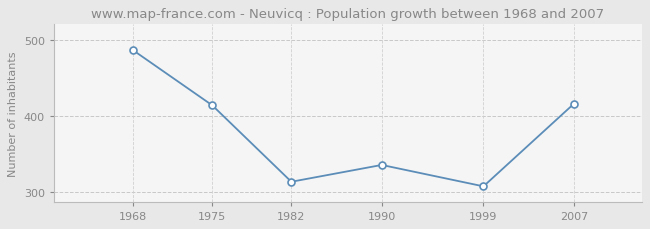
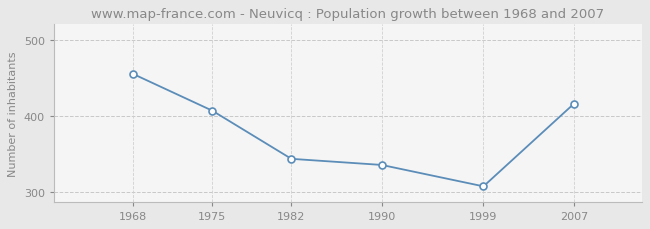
1968: 486 -> 455
1975: 414 -> 407
1982: 314 -> 344
